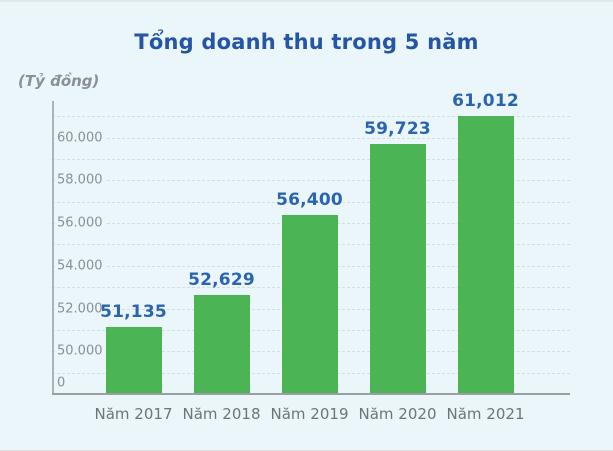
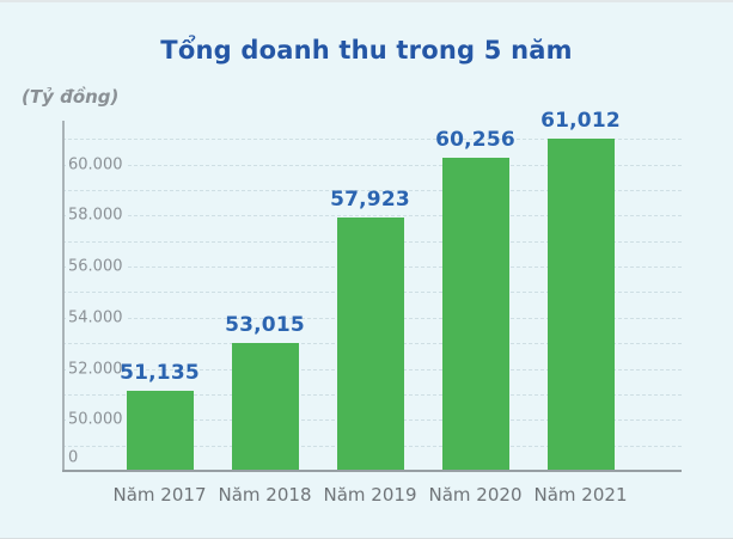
Năm 2018: 52,629 -> 53,015
Năm 2019: 56,400 -> 57,923
Năm 2020: 59,723 -> 60,256
